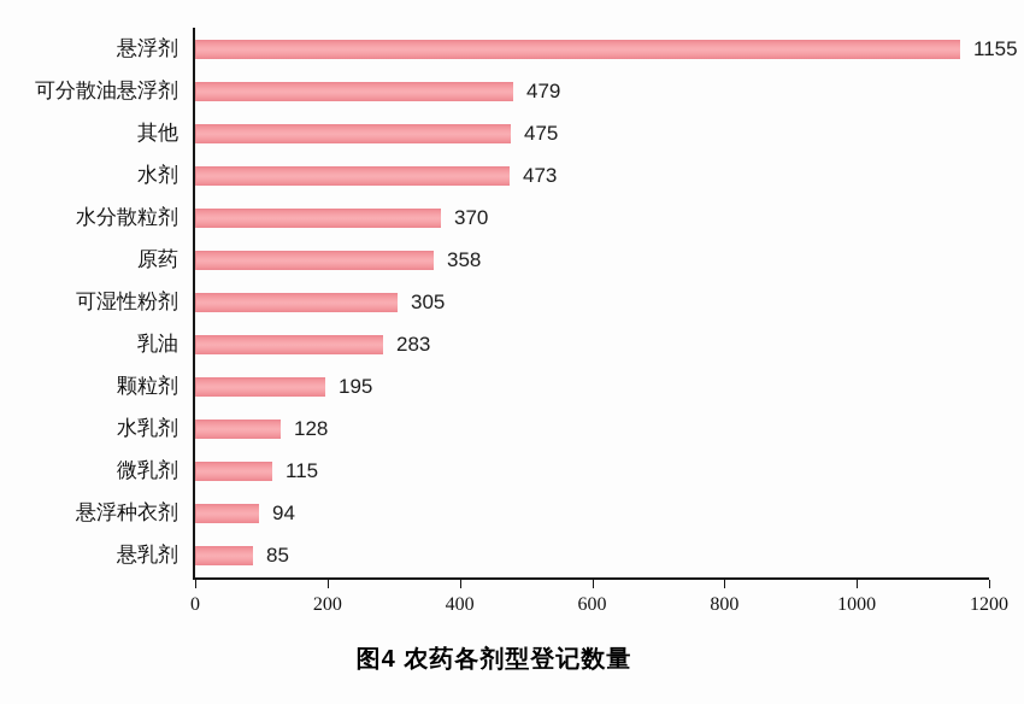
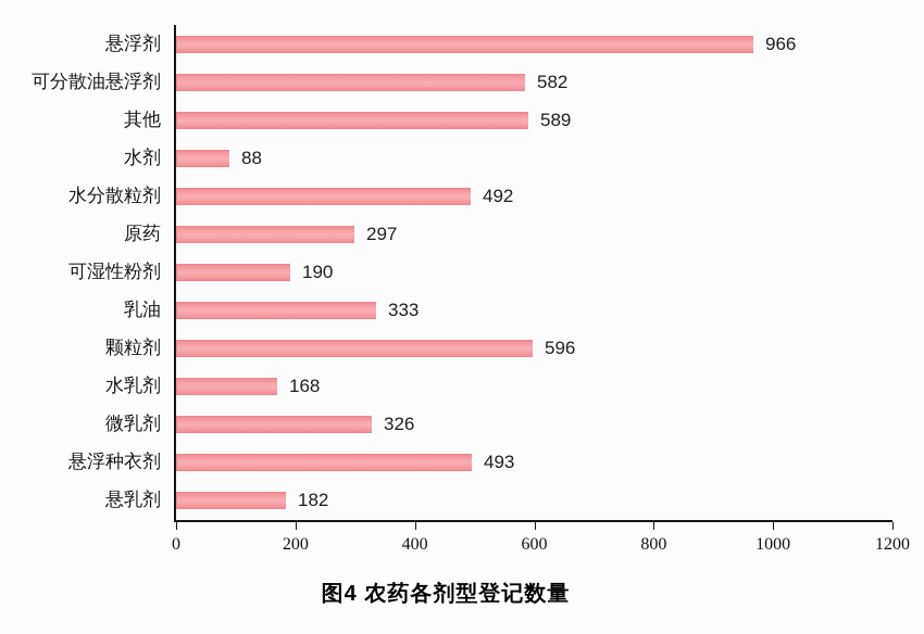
悬浮剂: 1155 -> 966
可分散油悬浮剂: 479 -> 582
其他: 475 -> 589
水剂: 473 -> 88
水分散粒剂: 370 -> 492
原药: 358 -> 297
可湿性粉剂: 305 -> 190
乳油: 283 -> 333
颗粒剂: 195 -> 596
水乳剂: 128 -> 168
微乳剂: 115 -> 326
悬浮种衣剂: 94 -> 493
悬乳剂: 85 -> 182
